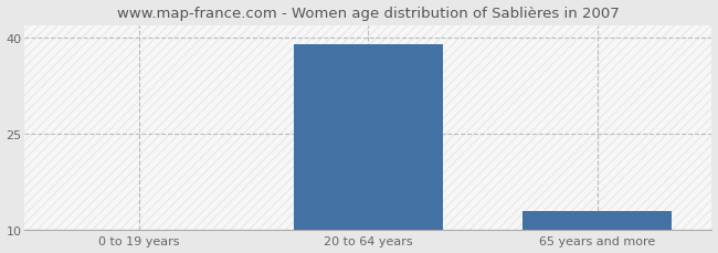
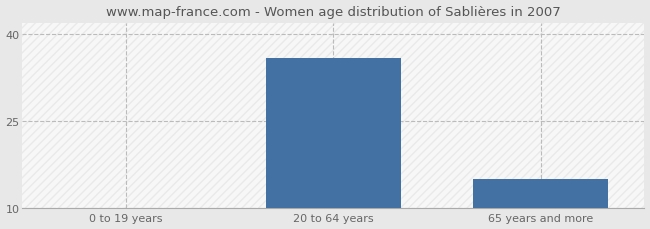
20 to 64 years: 39 -> 36
65 years and more: 13 -> 15
